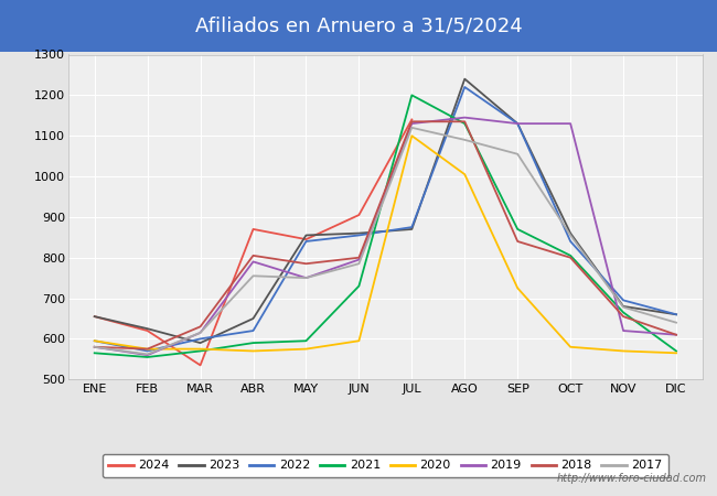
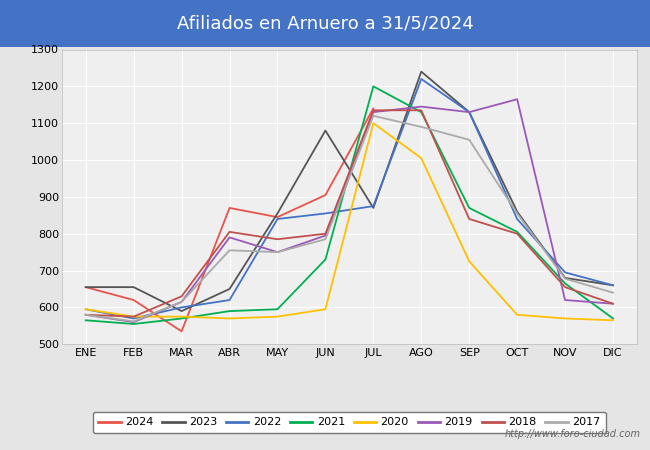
2023/FEB: 625 -> 655
2023/JUN: 860 -> 1080
2019/OCT: 1130 -> 1165
